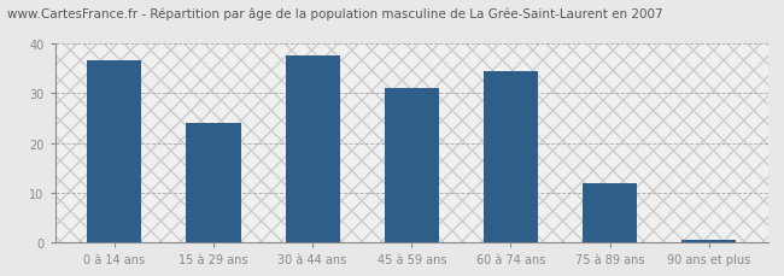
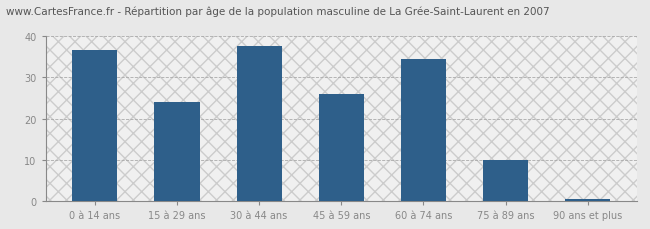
45 à 59 ans: 31.0 -> 26.0
75 à 89 ans: 12.0 -> 10.0
